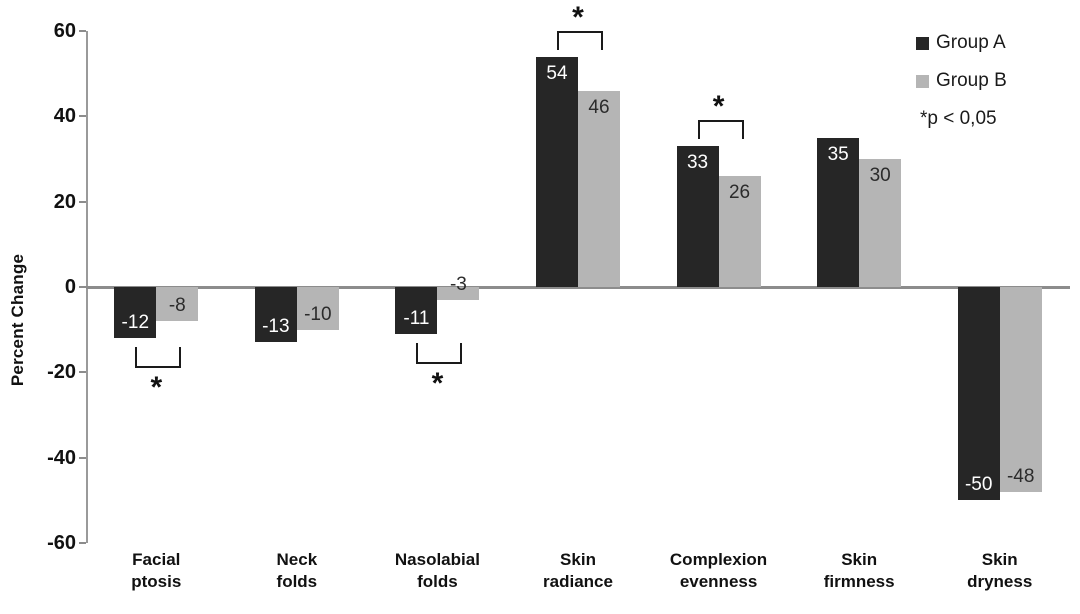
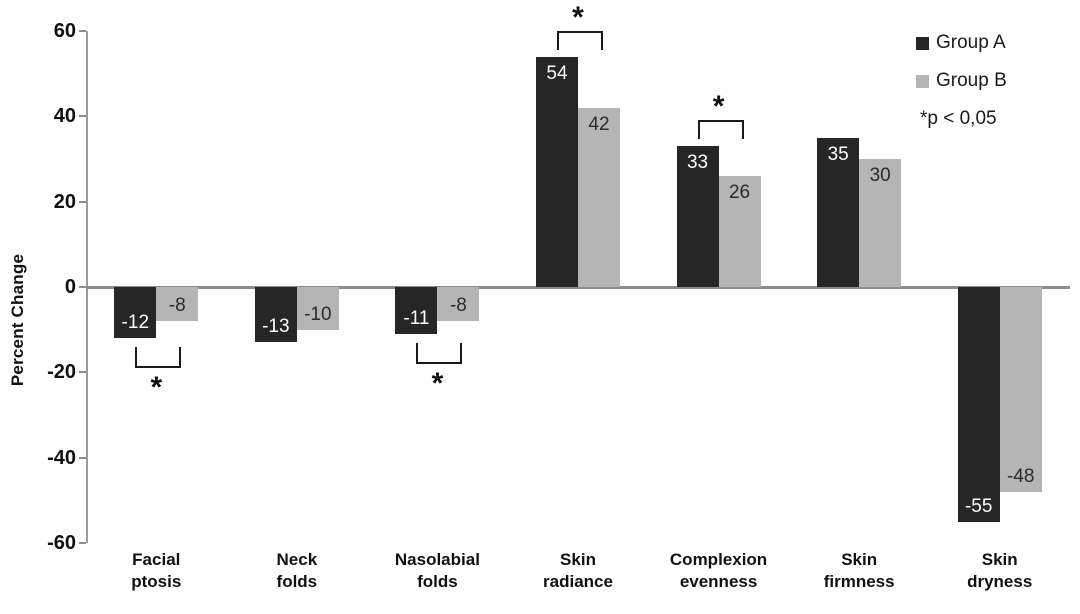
Group B/Nasolabial folds: -3 -> -8
Group B/Skin radiance: 46 -> 42
Group A/Skin dryness: -50 -> -55
